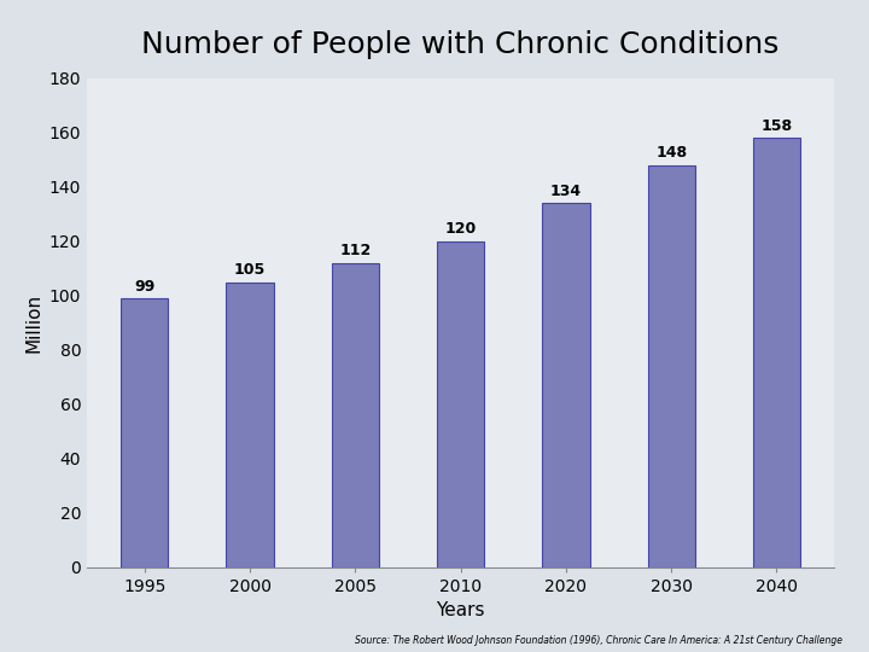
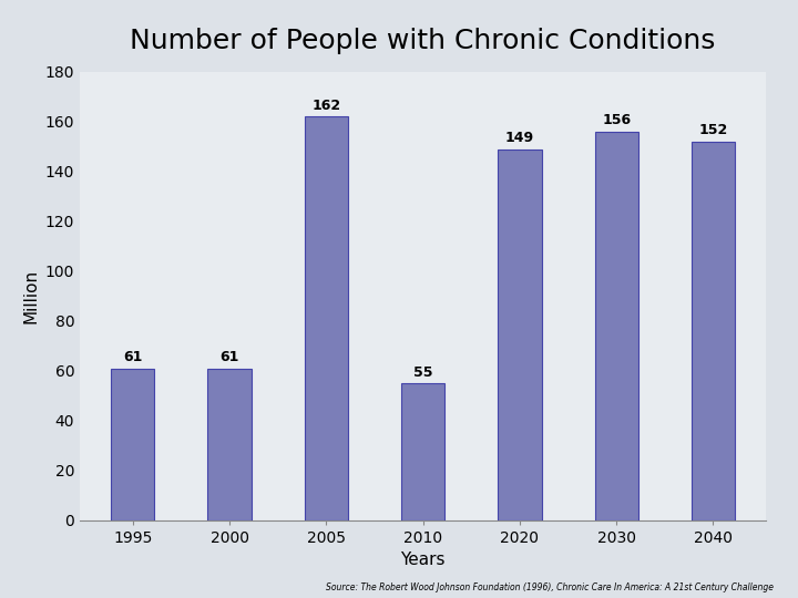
1995: 99 -> 61
2000: 105 -> 61
2005: 112 -> 162
2010: 120 -> 55
2020: 134 -> 149
2030: 148 -> 156
2040: 158 -> 152
